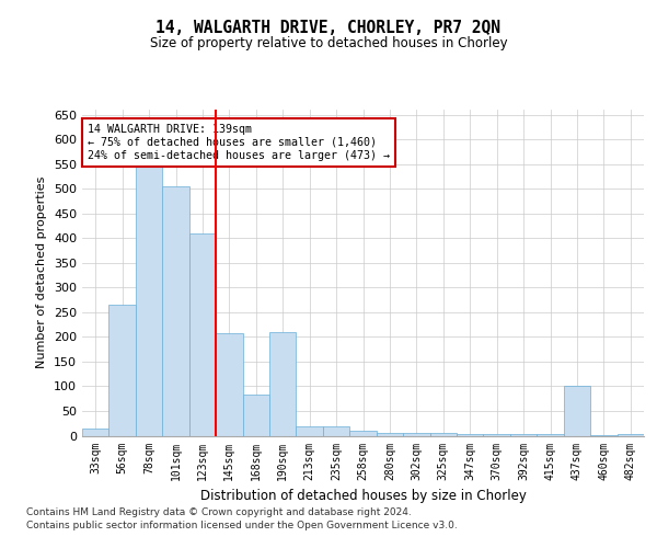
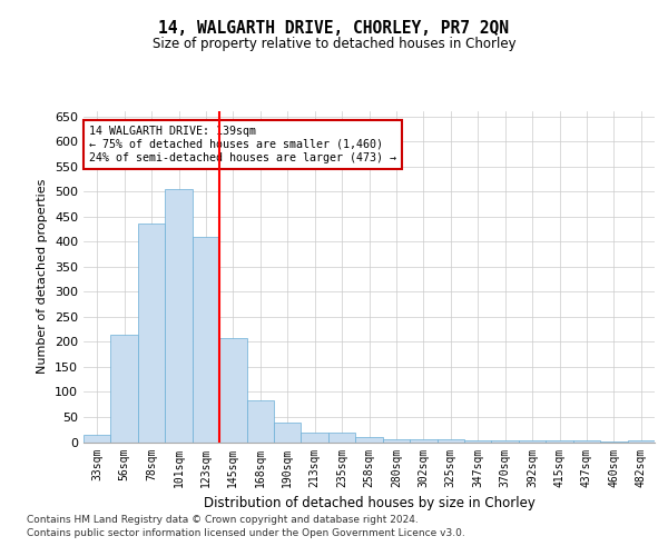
56sqm: 265 -> 213
78sqm: 550 -> 437
190sqm: 210 -> 38
437sqm: 100 -> 3
